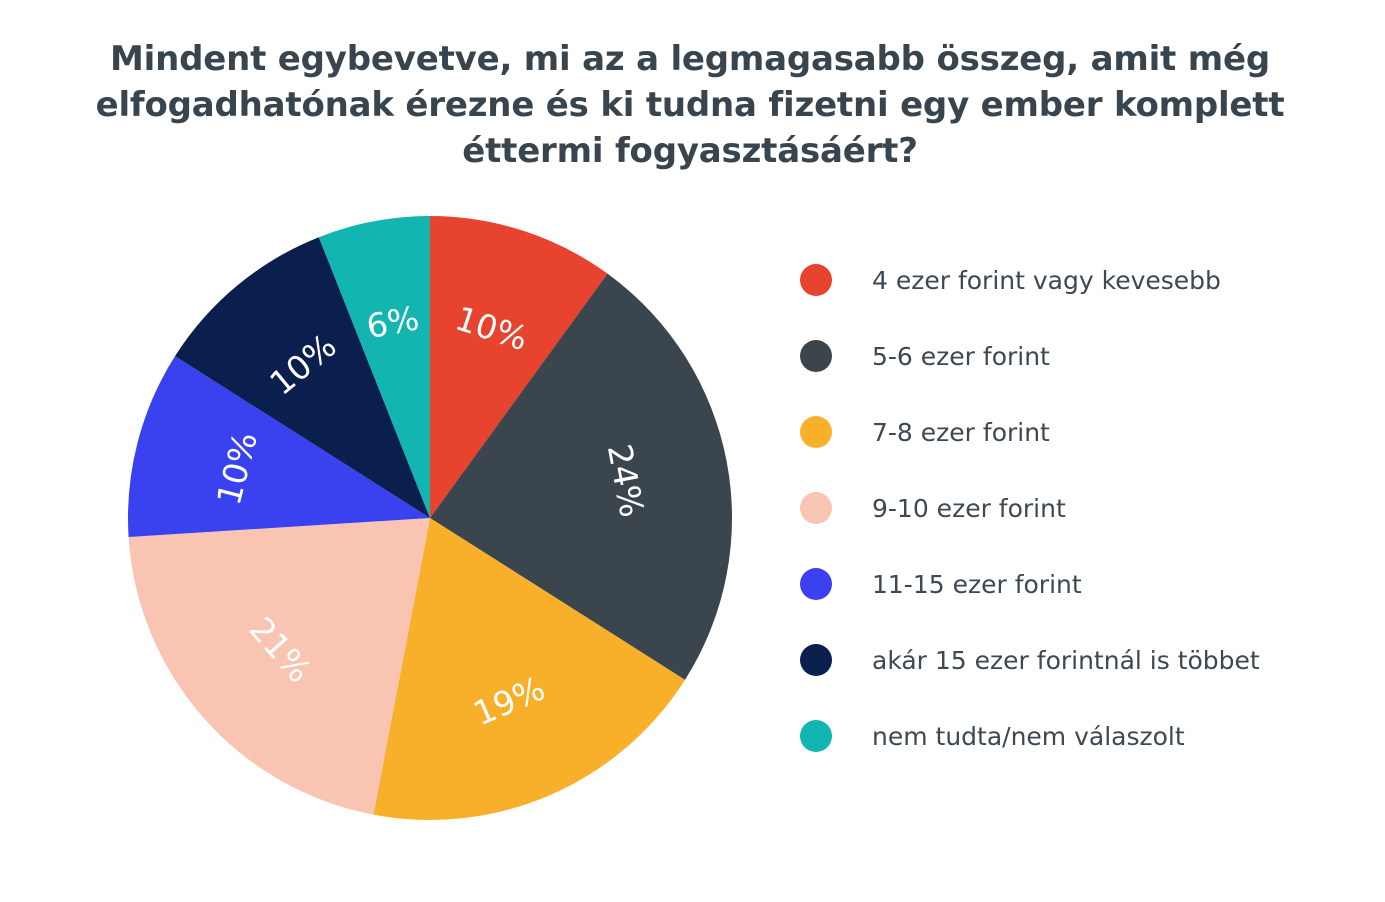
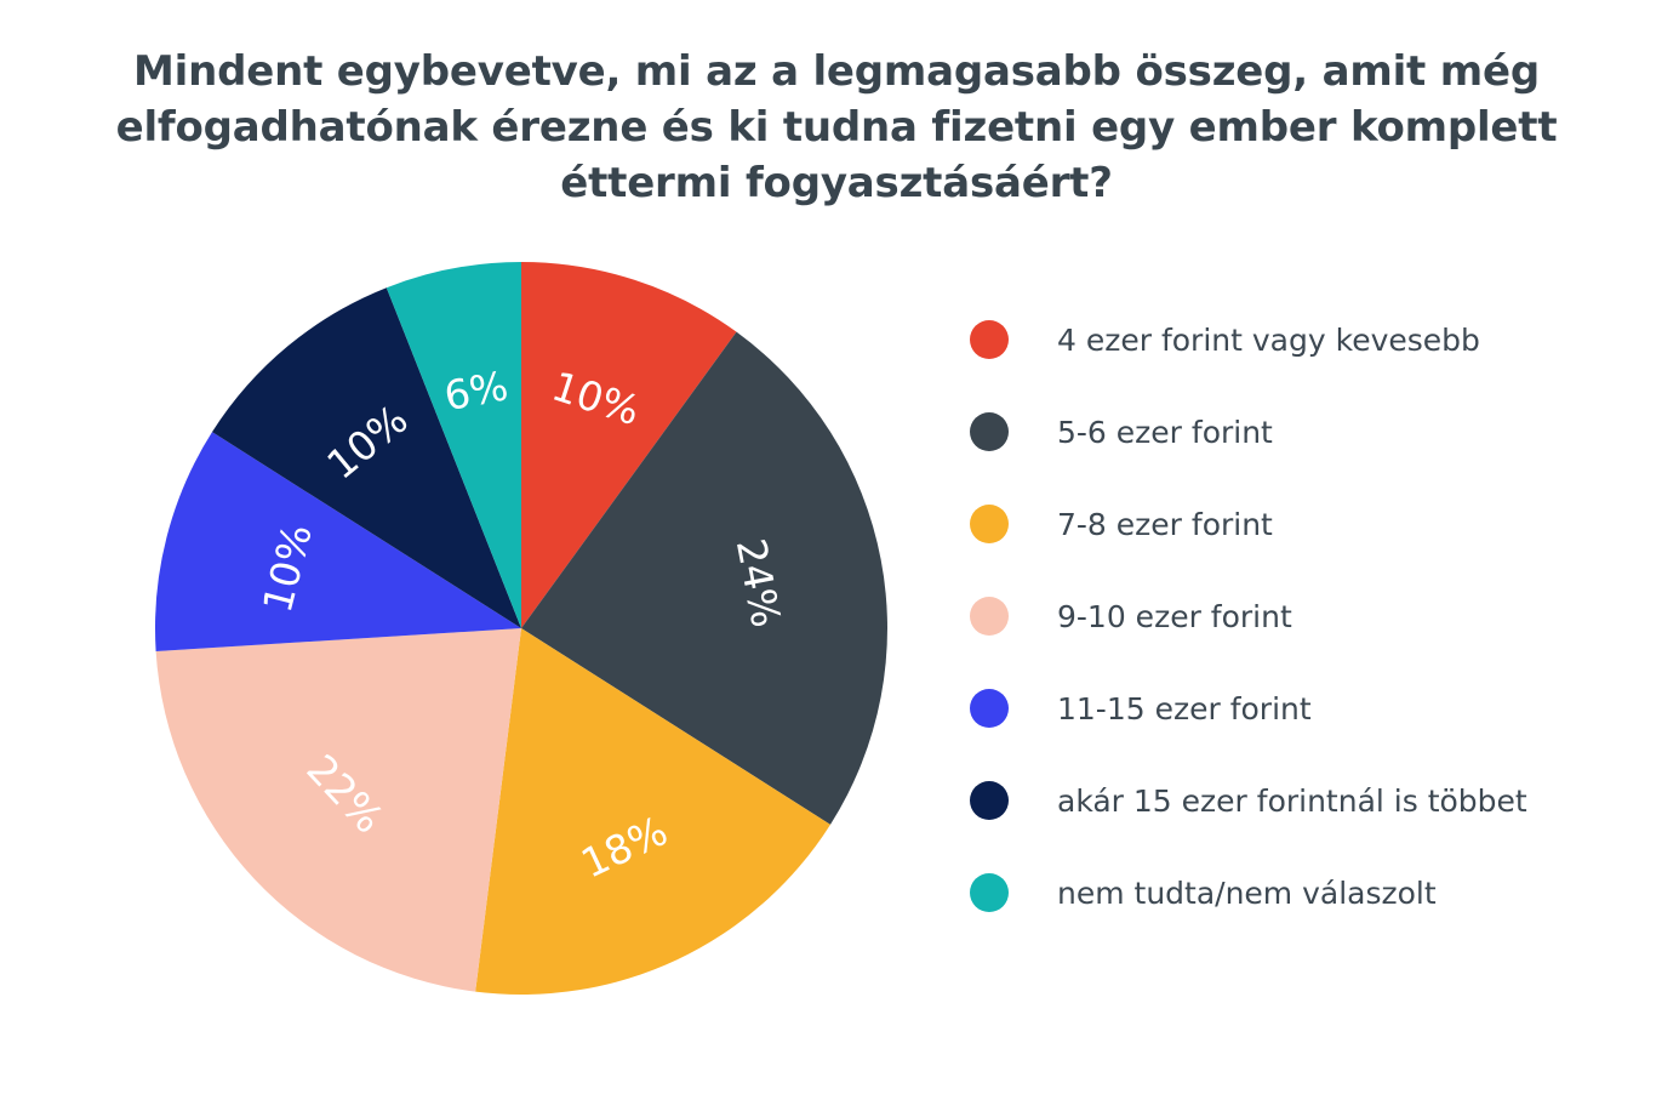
7-8 ezer forint: 19% -> 18%
9-10 ezer forint: 21% -> 22%
